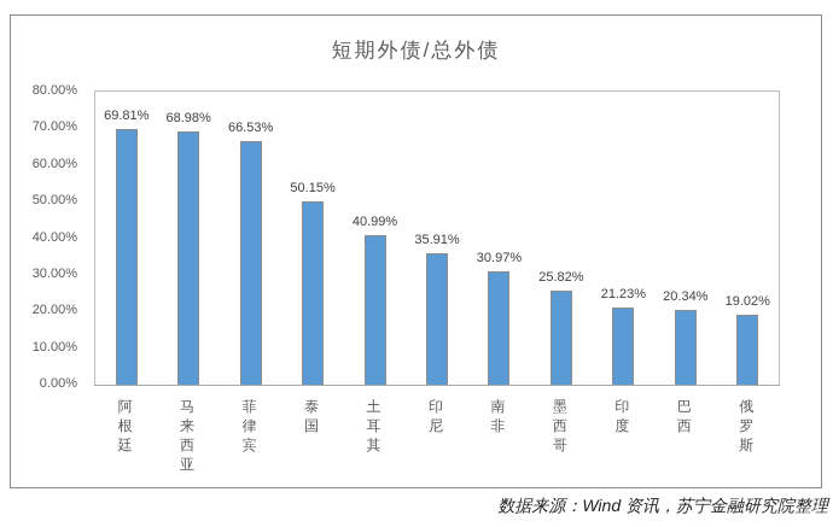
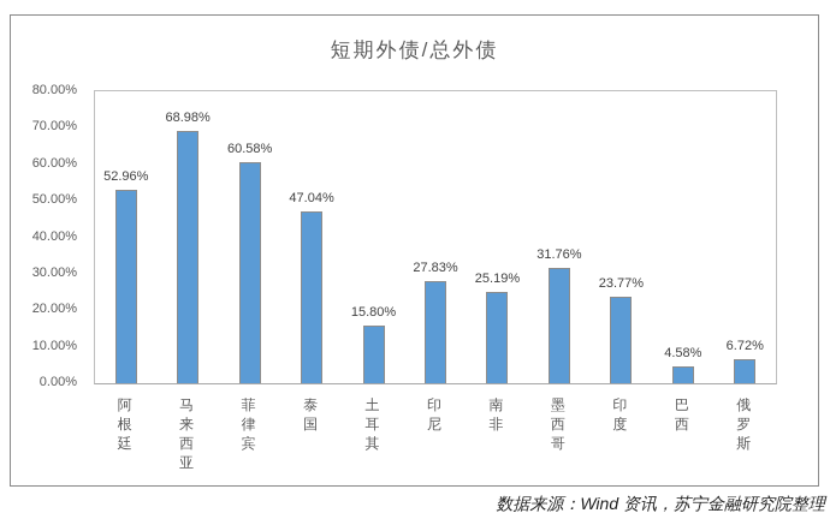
阿根廷: 69.81% -> 52.96%
菲律宾: 66.53% -> 60.58%
泰国: 50.15% -> 47.04%
土耳其: 40.99% -> 15.80%
印尼: 35.91% -> 27.83%
南非: 30.97% -> 25.19%
墨西哥: 25.82% -> 31.76%
印度: 21.23% -> 23.77%
巴西: 20.34% -> 4.58%
俄罗斯: 19.02% -> 6.72%
